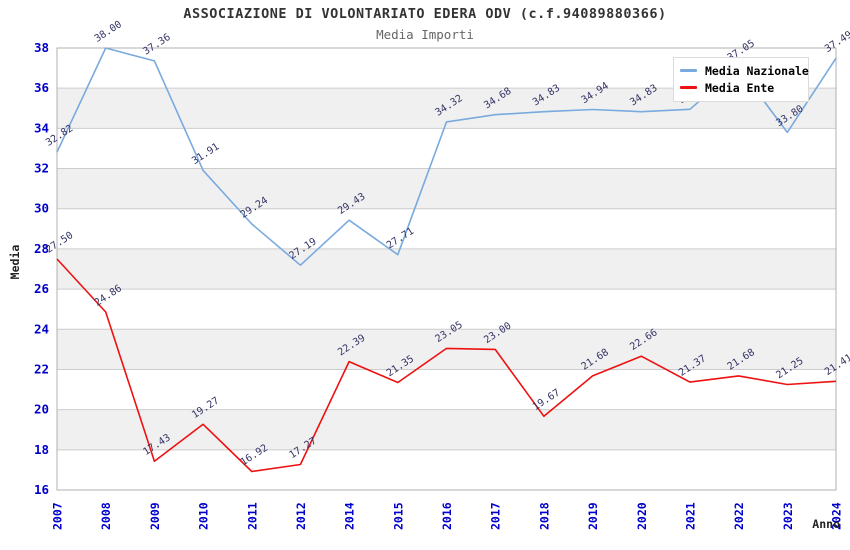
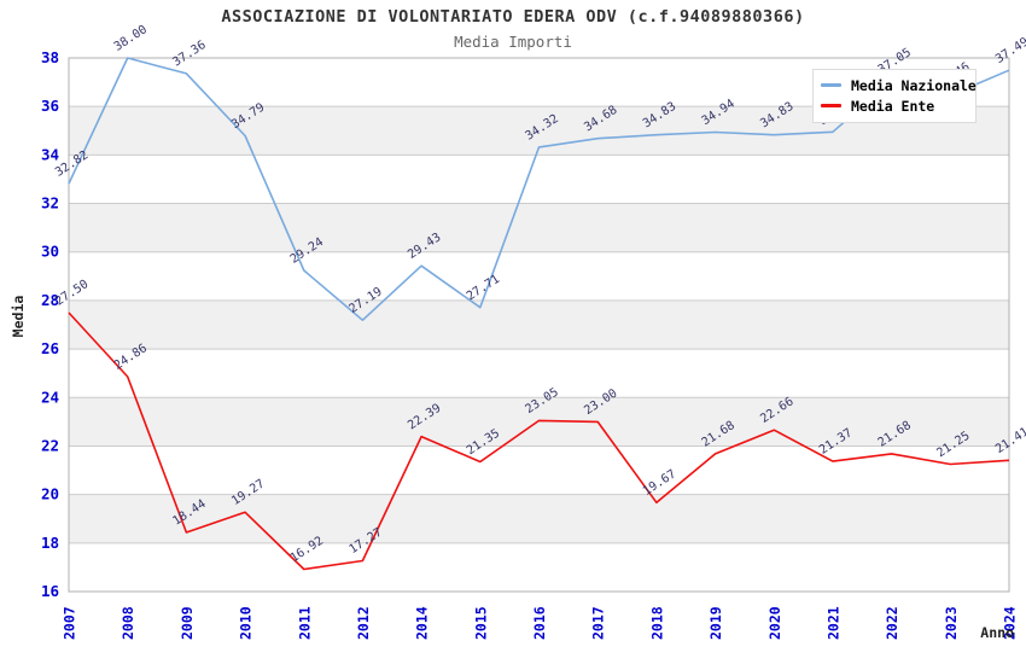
Media Ente/2009: 17.43 -> 18.44
Media Nazionale/2010: 31.91 -> 34.79
Media Nazionale/2023: 33.80 -> 36.46
